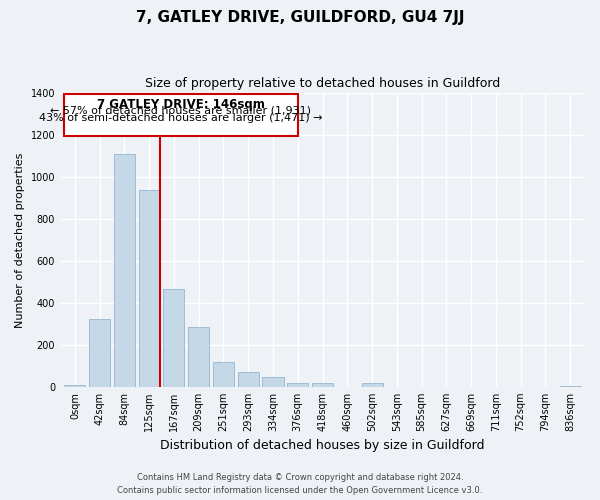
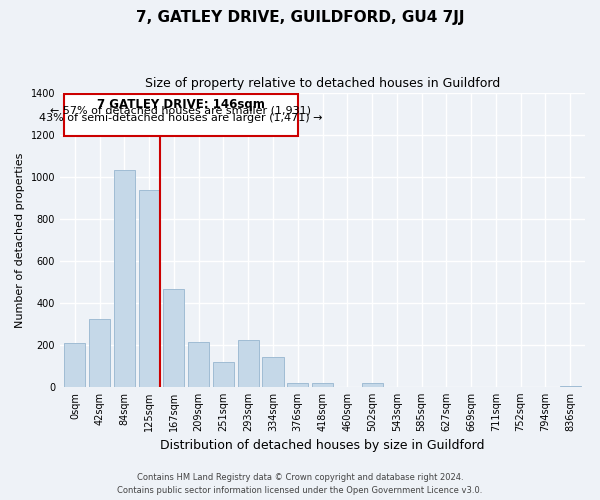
0sqm: 10 -> 210
84sqm: 1110 -> 1035
209sqm: 285 -> 215
293sqm: 70 -> 225
334sqm: 45 -> 140
